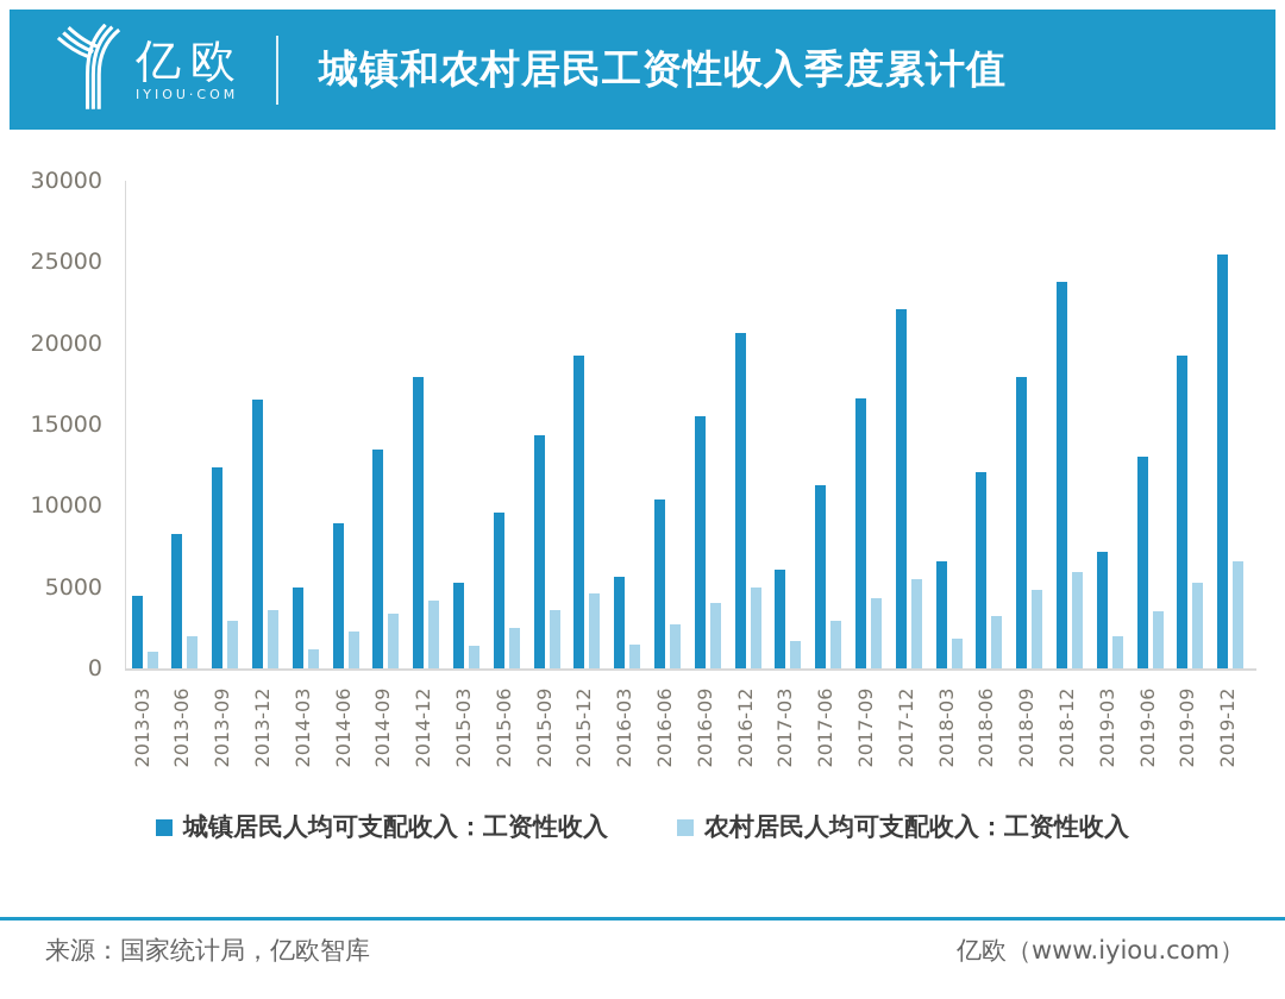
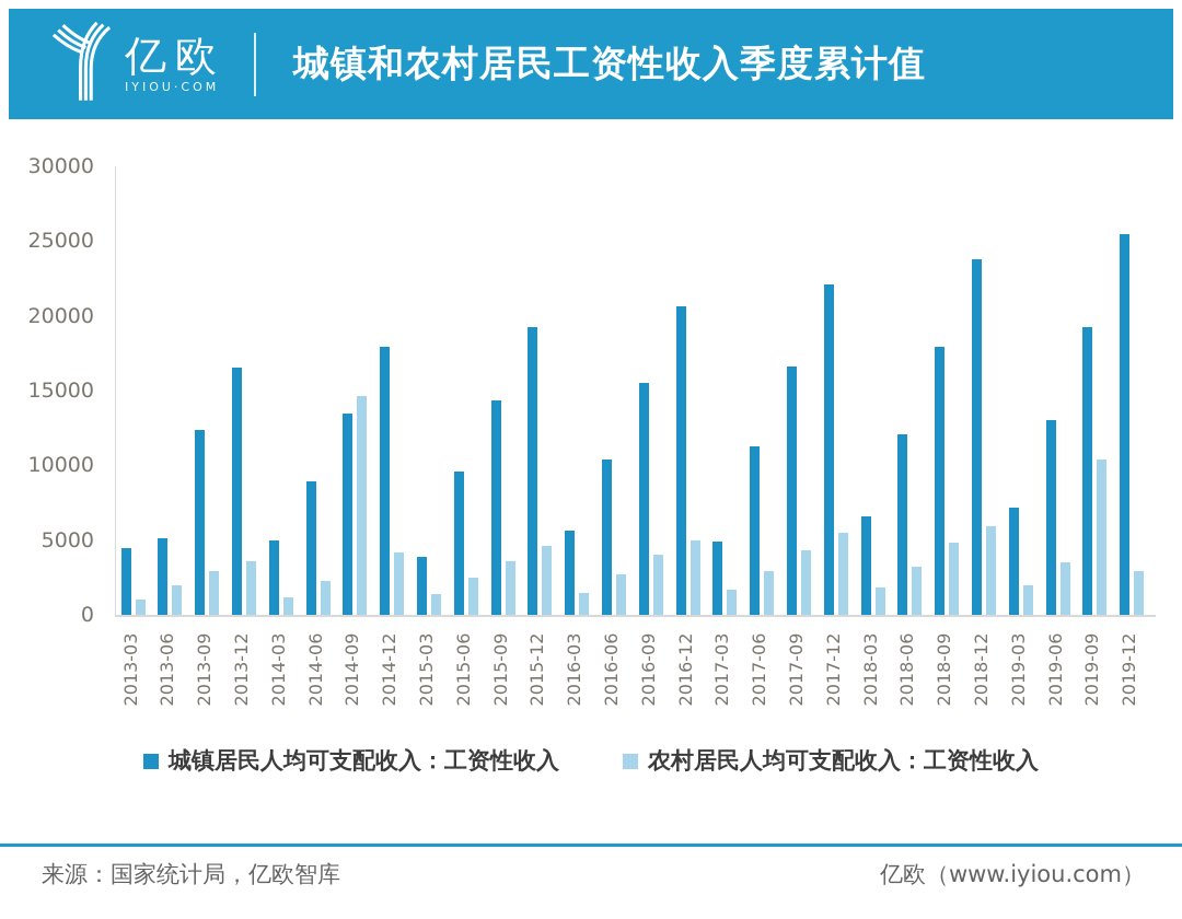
城镇居民人均可支配收入：工资性收入/2013-06: 8200 -> 5100
农村居民人均可支配收入：工资性收入/2014-09: 3400 -> 14600
城镇居民人均可支配收入：工资性收入/2015-03: 5200 -> 3900
城镇居民人均可支配收入：工资性收入/2017-03: 6100 -> 4900
农村居民人均可支配收入：工资性收入/2019-09: 5200 -> 10400
农村居民人均可支配收入：工资性收入/2019-12: 6600 -> 2900
